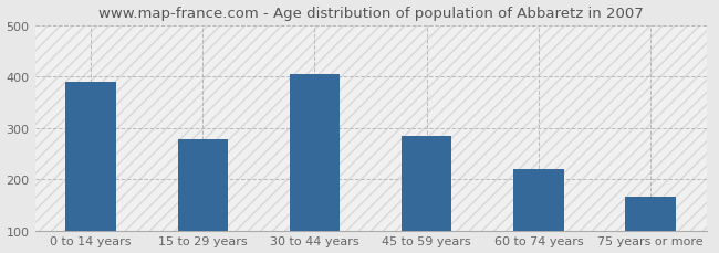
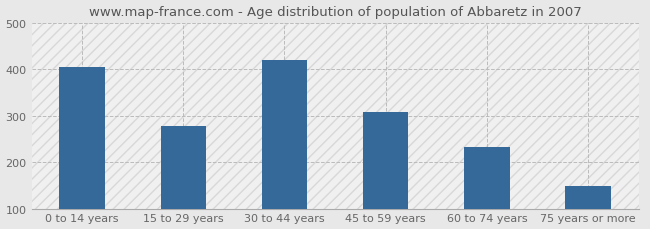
0 to 14 years: 390 -> 405
30 to 44 years: 405 -> 419
45 to 59 years: 285 -> 308
60 to 74 years: 220 -> 233
75 years or more: 165 -> 148
